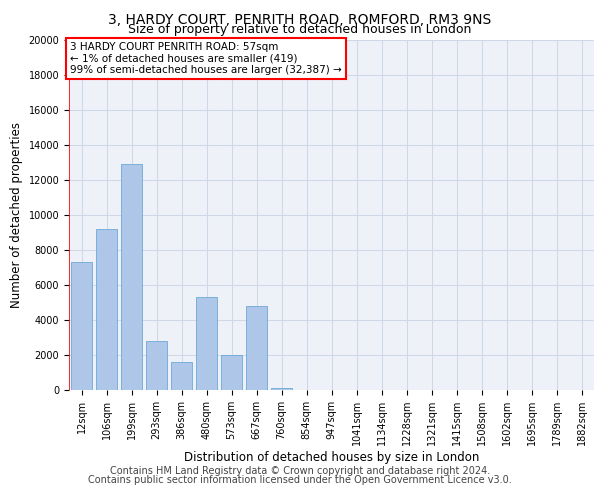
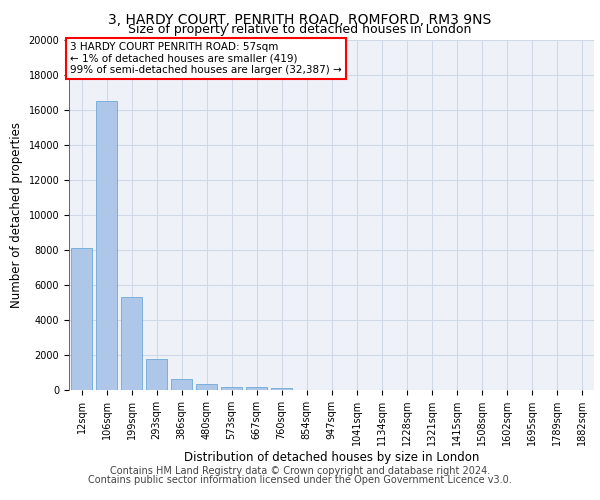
12sqm: 7300 -> 8100
106sqm: 9200 -> 16500
199sqm: 12900 -> 5300
293sqm: 2800 -> 1800
386sqm: 1600 -> 600
480sqm: 5300 -> 300
573sqm: 2000 -> 200
667sqm: 4800 -> 200
